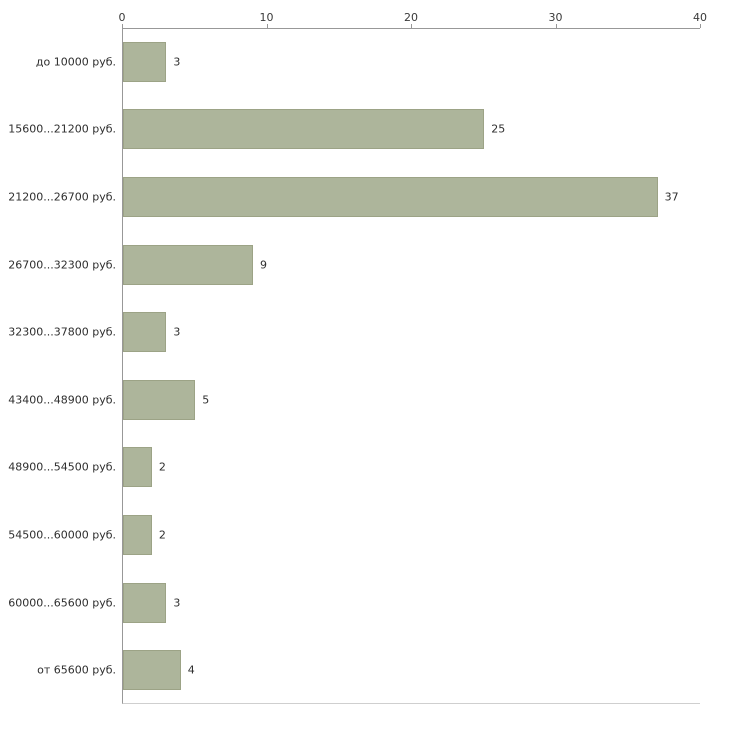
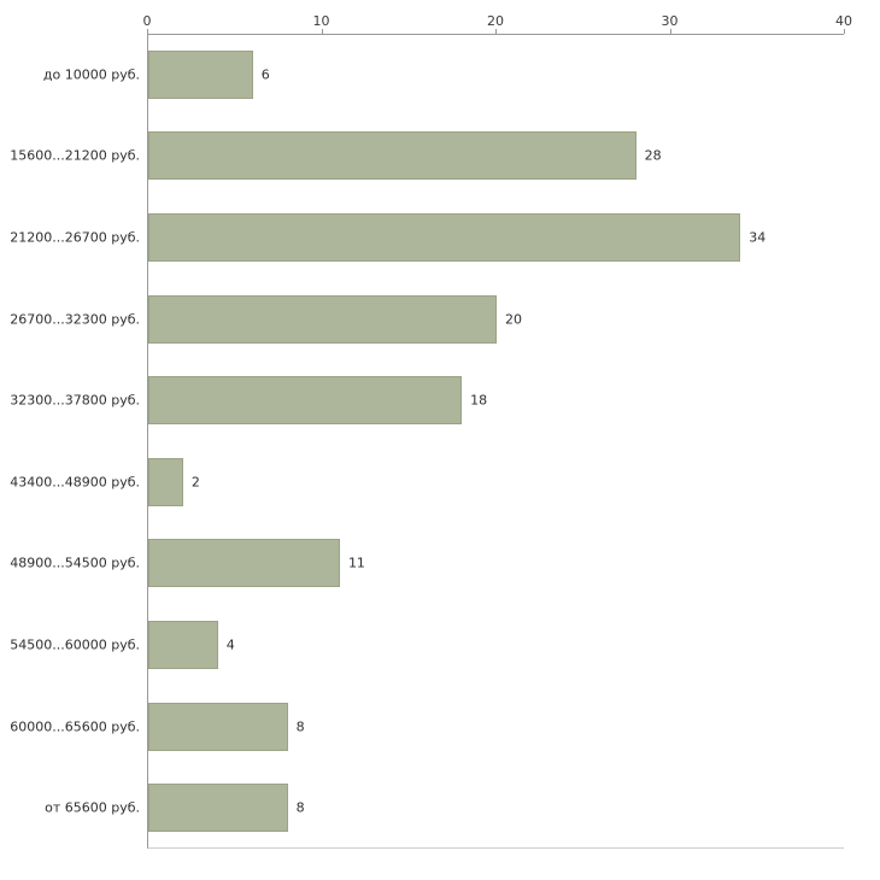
до 10000 руб.: 3 -> 6
15600...21200 руб.: 25 -> 28
21200...26700 руб.: 37 -> 34
26700...32300 руб.: 9 -> 20
32300...37800 руб.: 3 -> 18
43400...48900 руб.: 5 -> 2
48900...54500 руб.: 2 -> 11
54500...60000 руб.: 2 -> 4
60000...65600 руб.: 3 -> 8
от 65600 руб.: 4 -> 8
